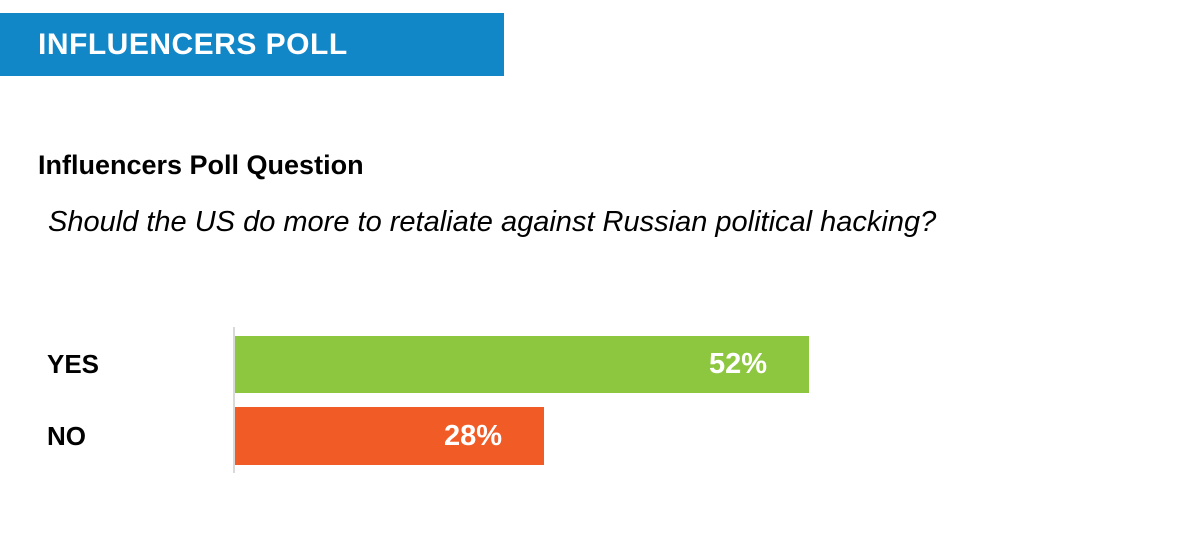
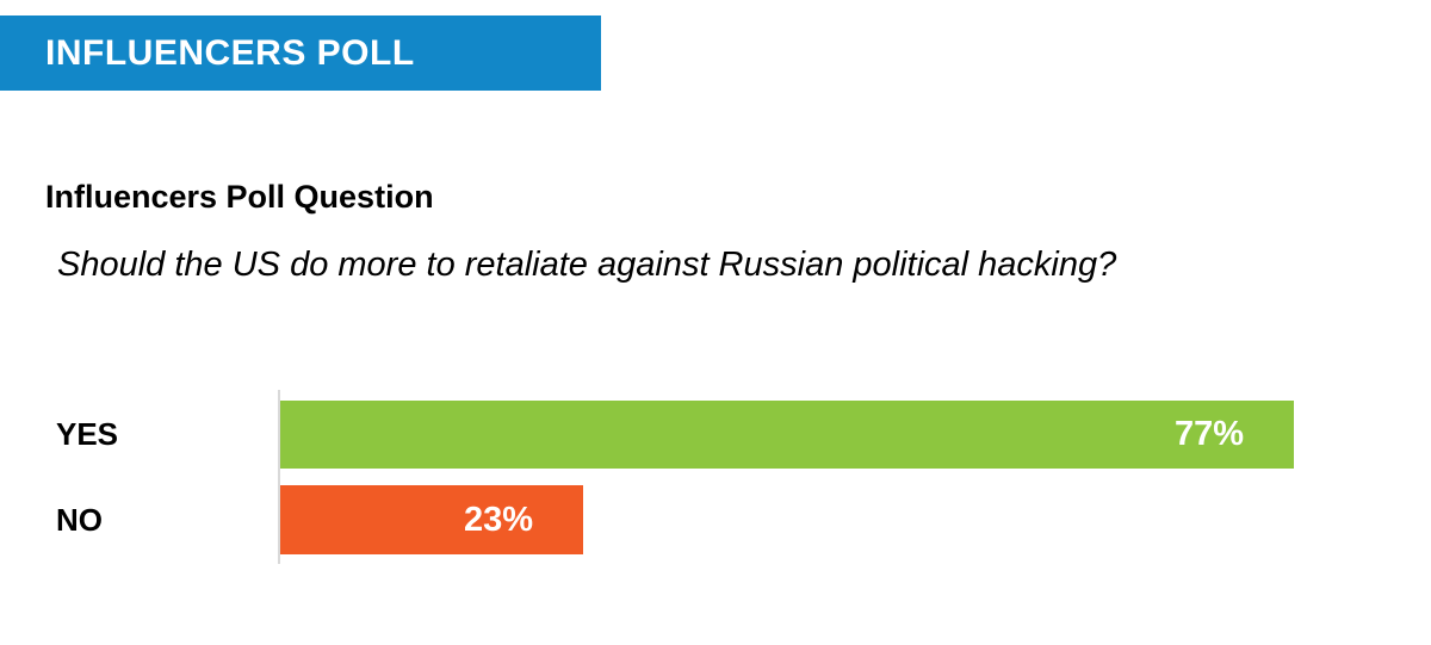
YES: 52% -> 77%
NO: 28% -> 23%
